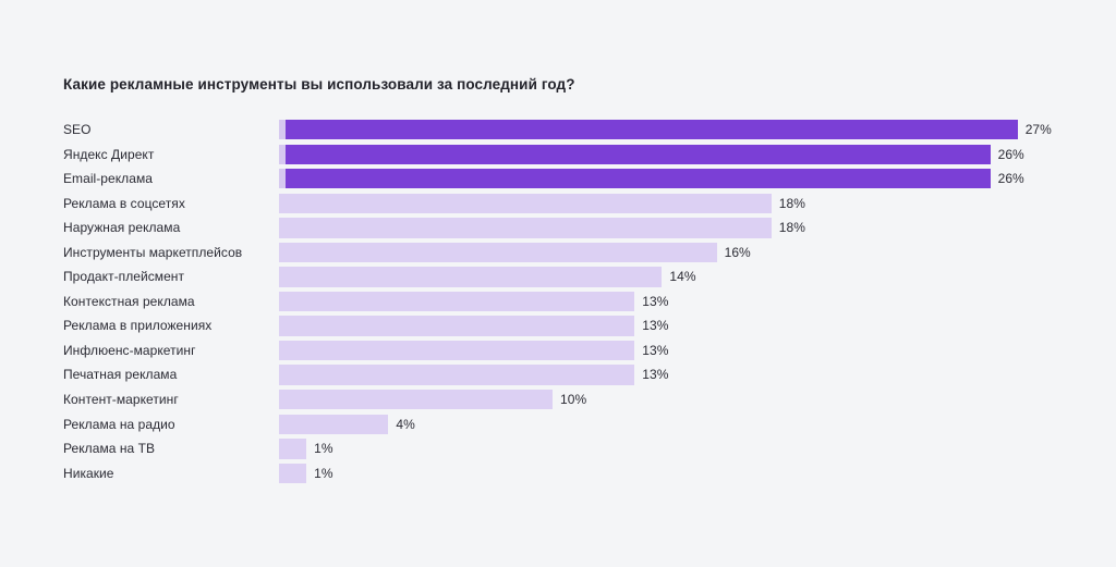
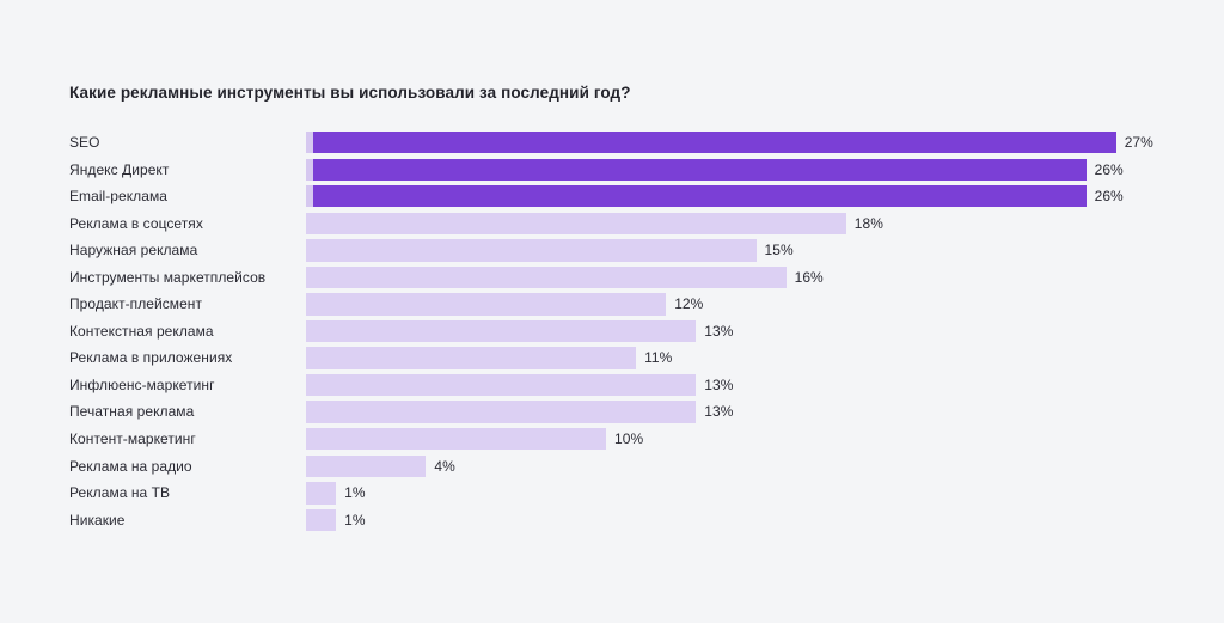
Наружная реклама: 18% -> 15%
Продакт-плейсмент: 14% -> 12%
Реклама в приложениях: 13% -> 11%
